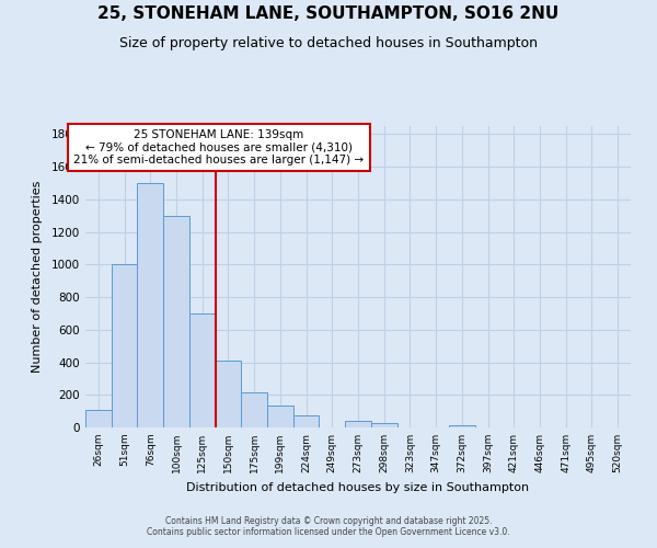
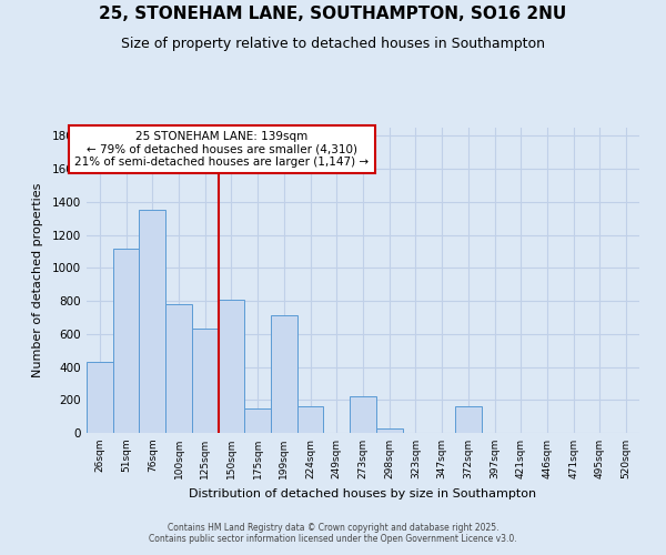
26sqm: 110 -> 430
51sqm: 1000 -> 1120
76sqm: 1500 -> 1350
100sqm: 1300 -> 780
125sqm: 700 -> 630
150sqm: 410 -> 810
175sqm: 220 -> 150
199sqm: 140 -> 710
224sqm: 80 -> 160
273sqm: 40 -> 220
372sqm: 20 -> 160
